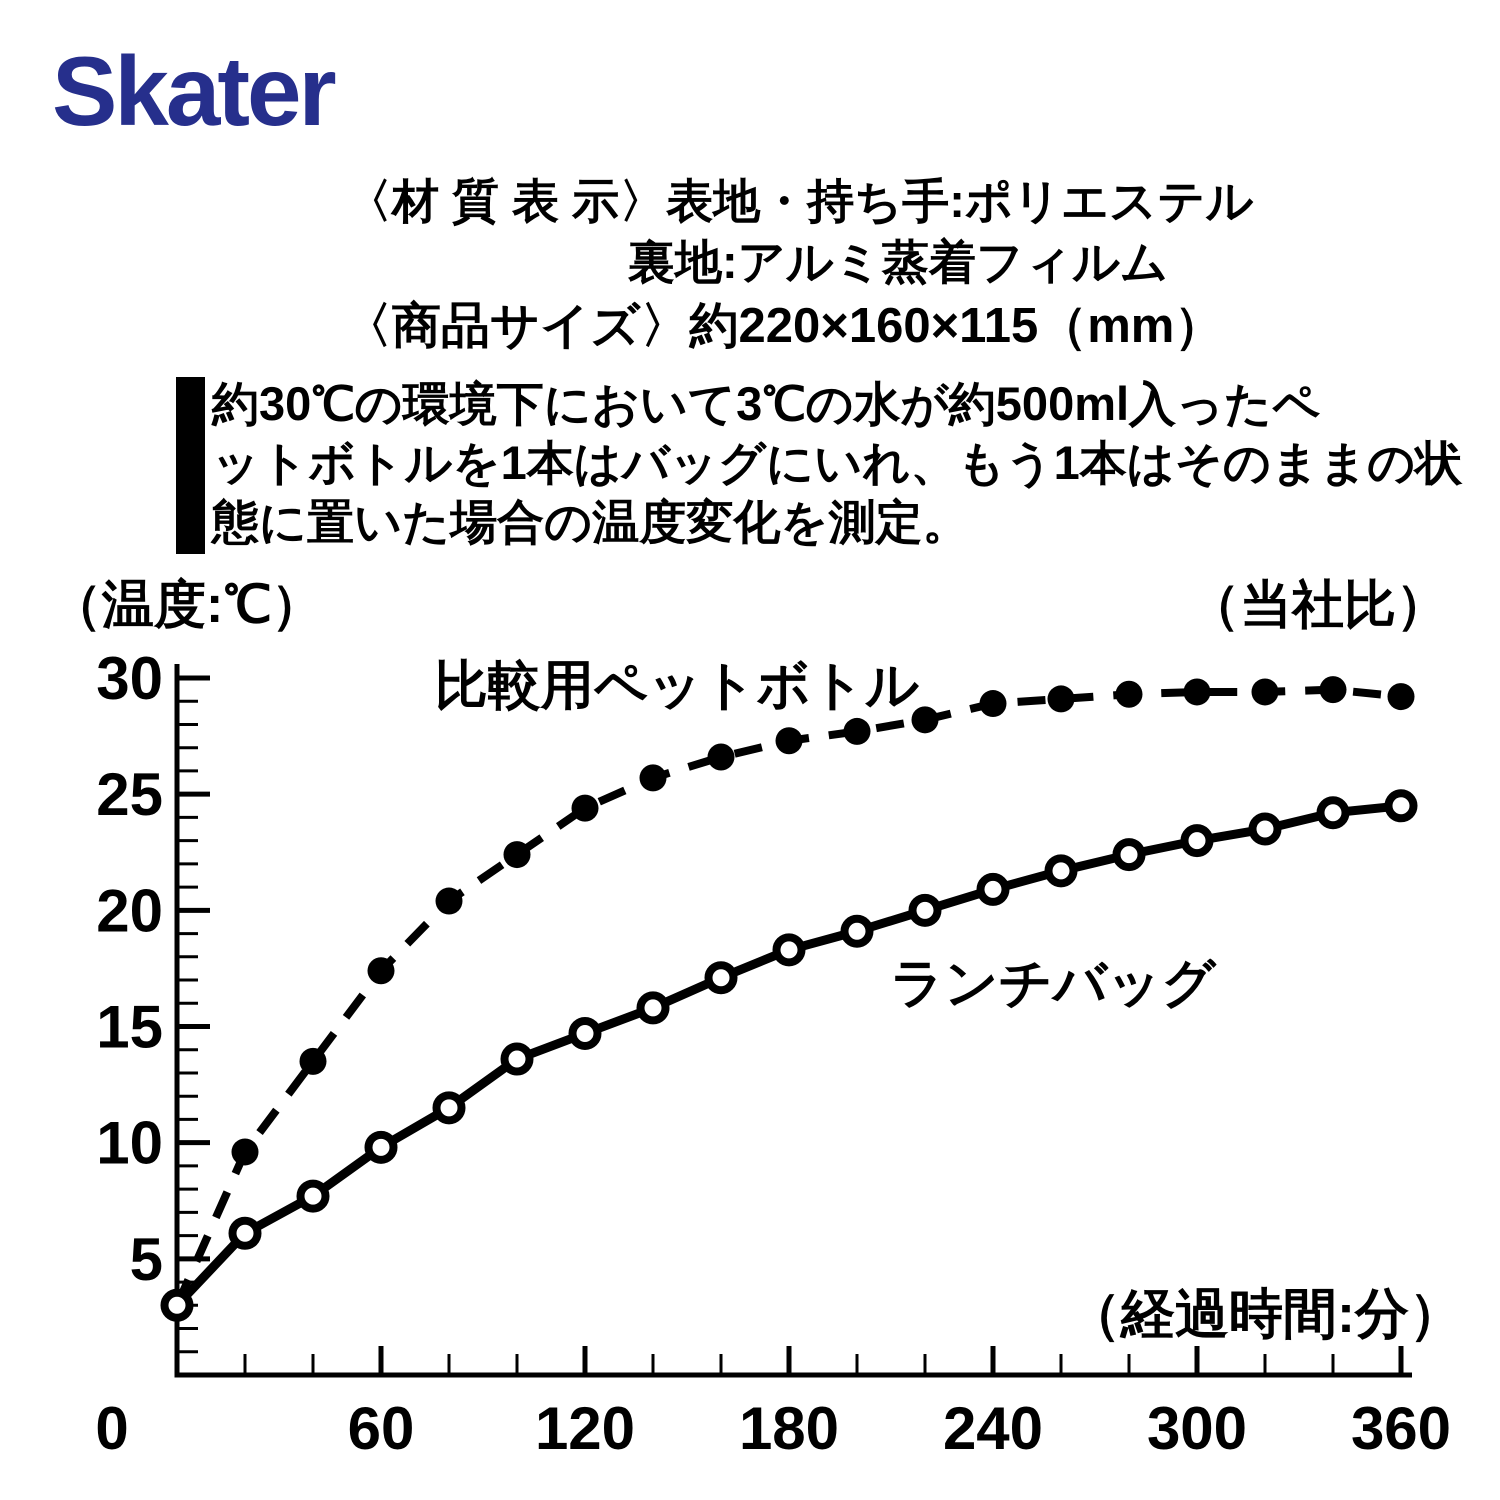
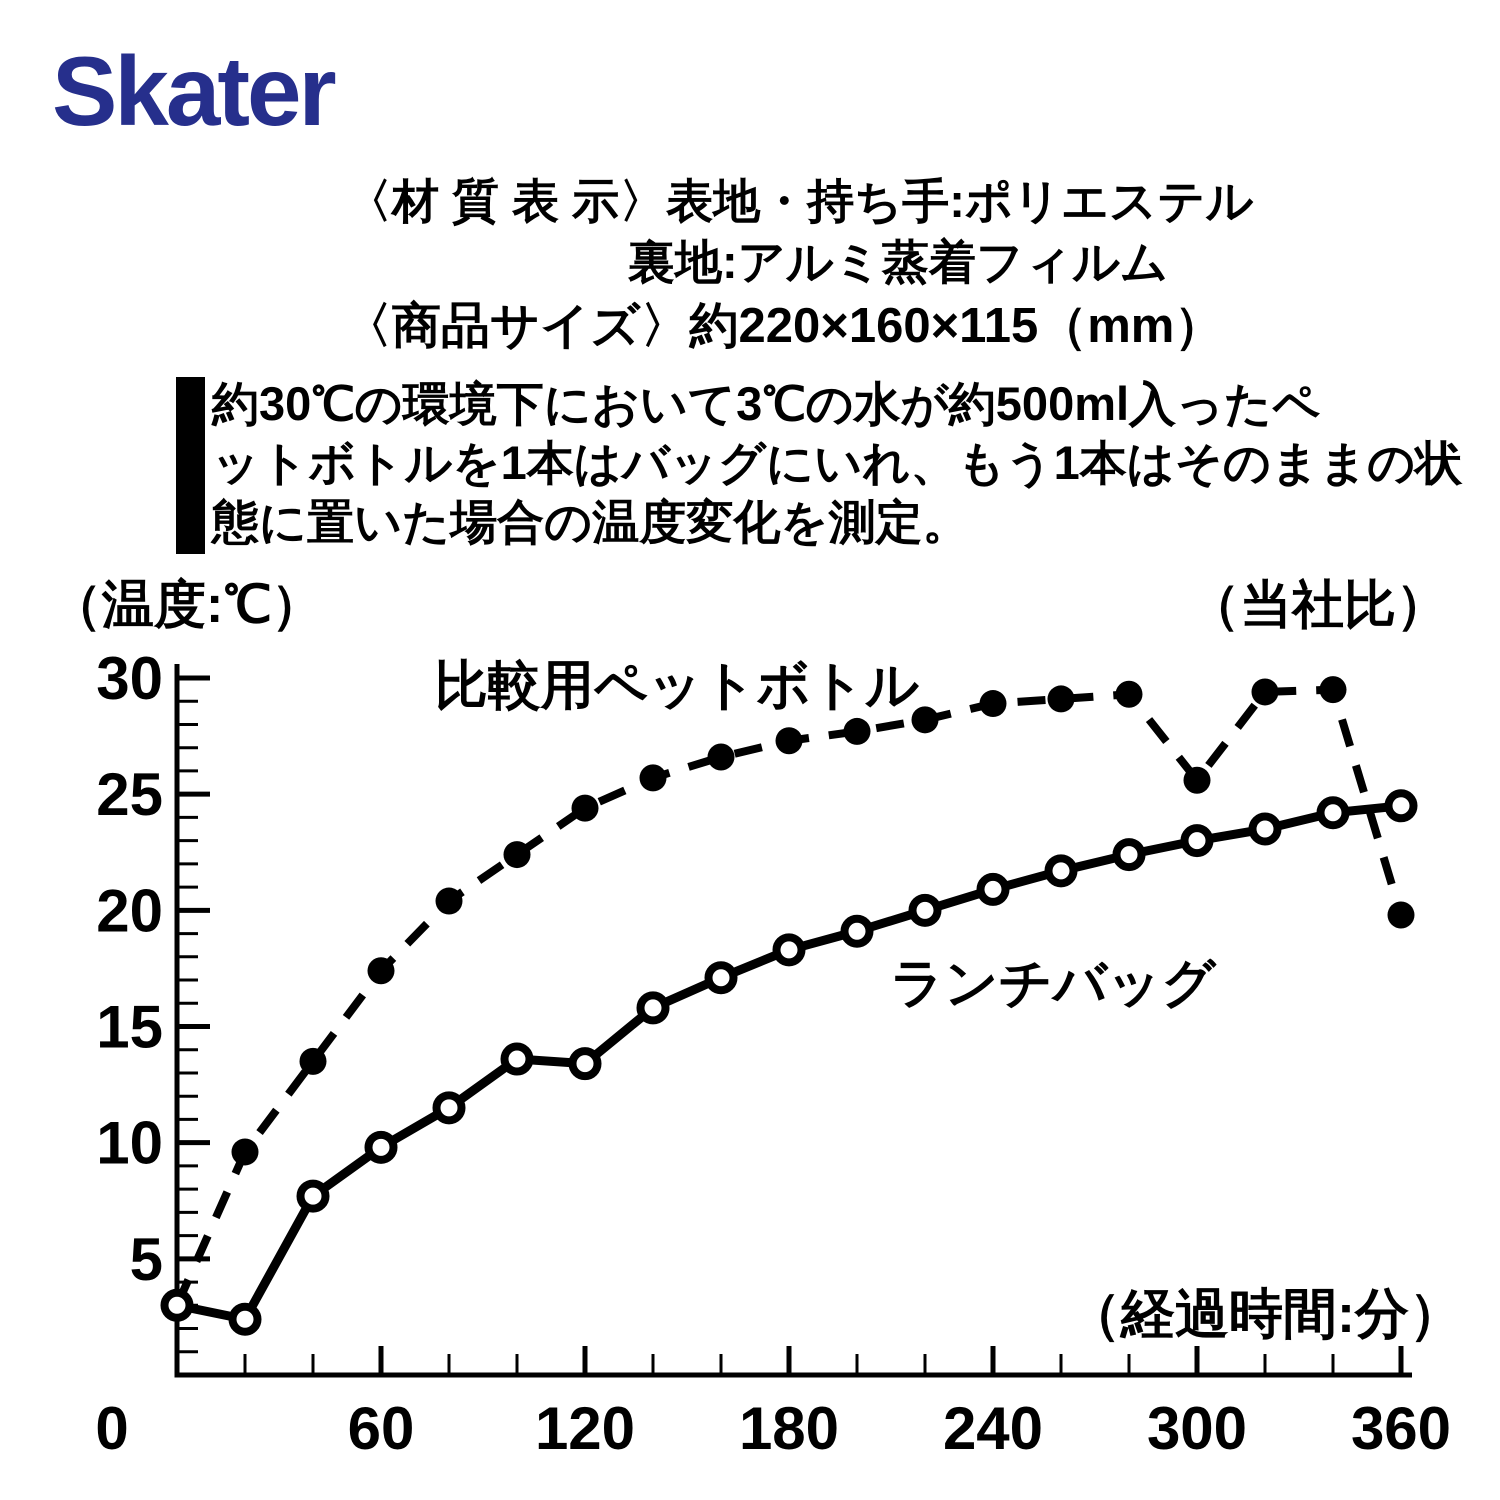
ランチバッグ/20: 6.1 -> 2.4
ランチバッグ/120: 14.7 -> 13.4
比較用ペットボトル/300: 29.4 -> 25.6
比較用ペットボトル/360: 29.2 -> 19.8
